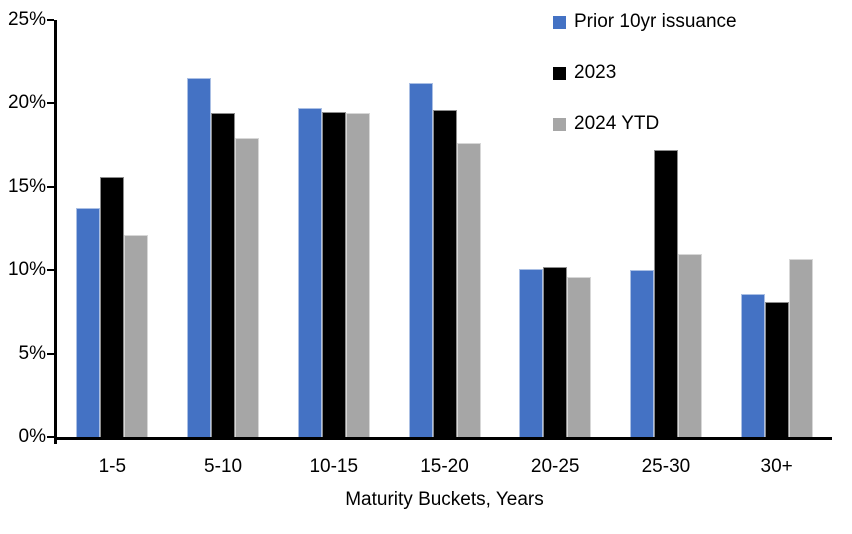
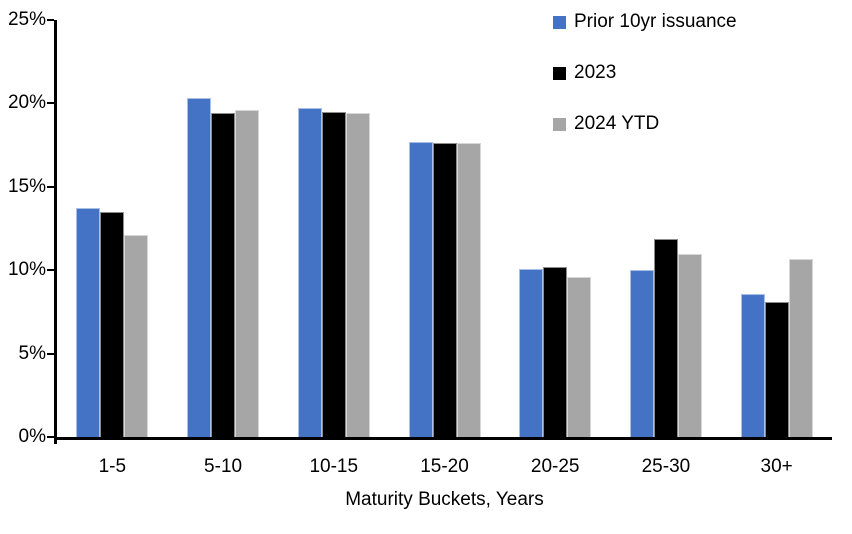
2023/1-5: 15.6% -> 13.5%
Prior 10yr issuance/5-10: 21.5% -> 20.3%
2024 YTD/5-10: 17.9% -> 19.6%
Prior 10yr issuance/15-20: 21.2% -> 17.7%
2023/15-20: 19.6% -> 17.6%
2023/25-30: 17.2% -> 11.9%
